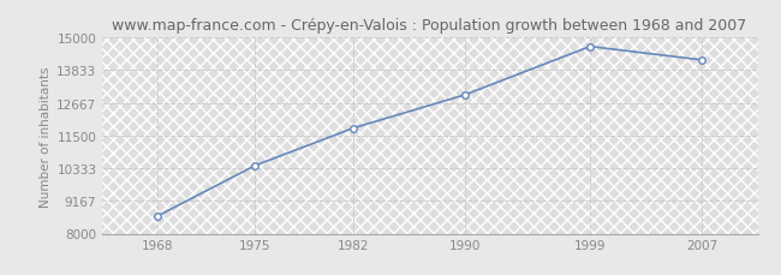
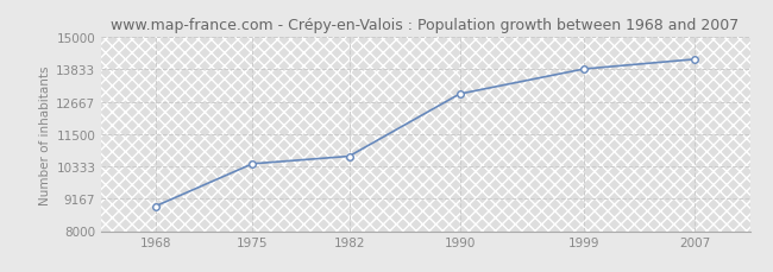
1968: 8620 -> 8900
1982: 11760 -> 10700
1999: 14680 -> 13850
